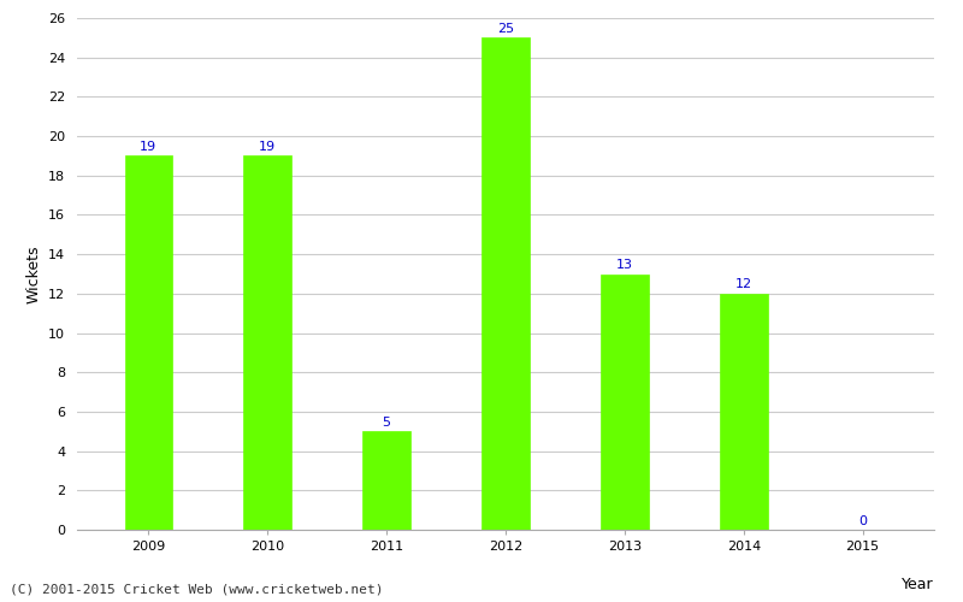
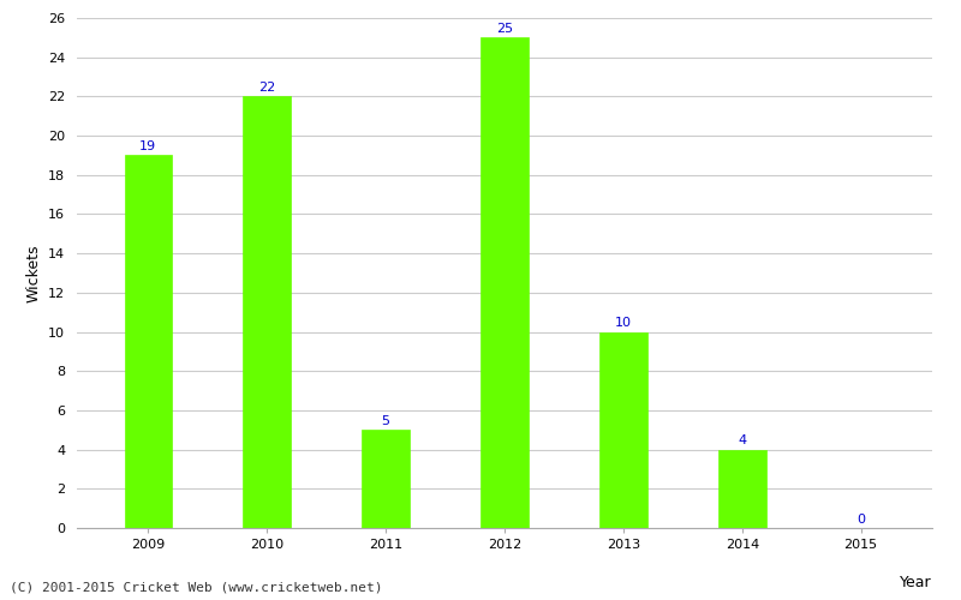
2010: 19 -> 22
2013: 13 -> 10
2014: 12 -> 4
